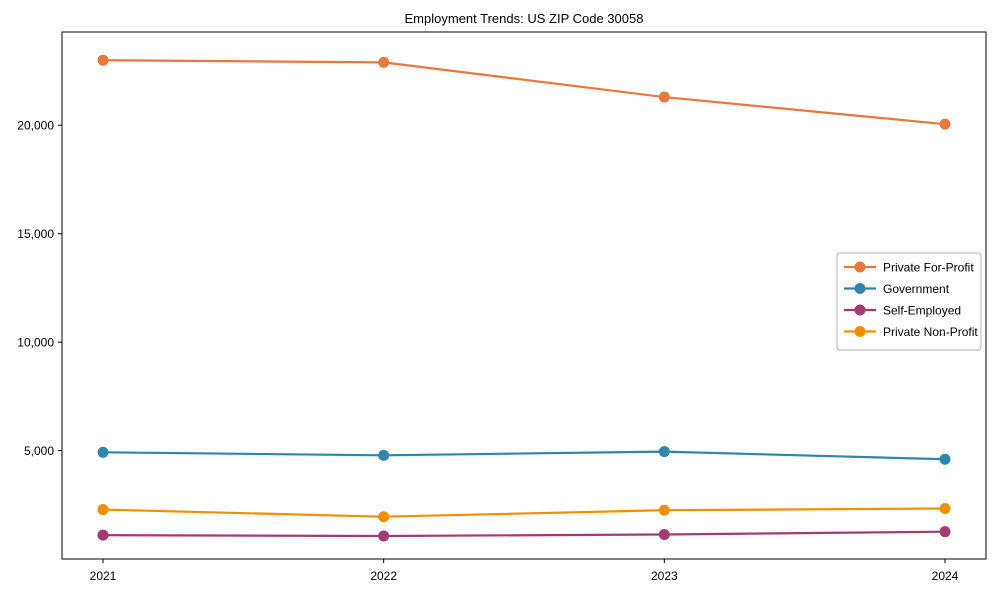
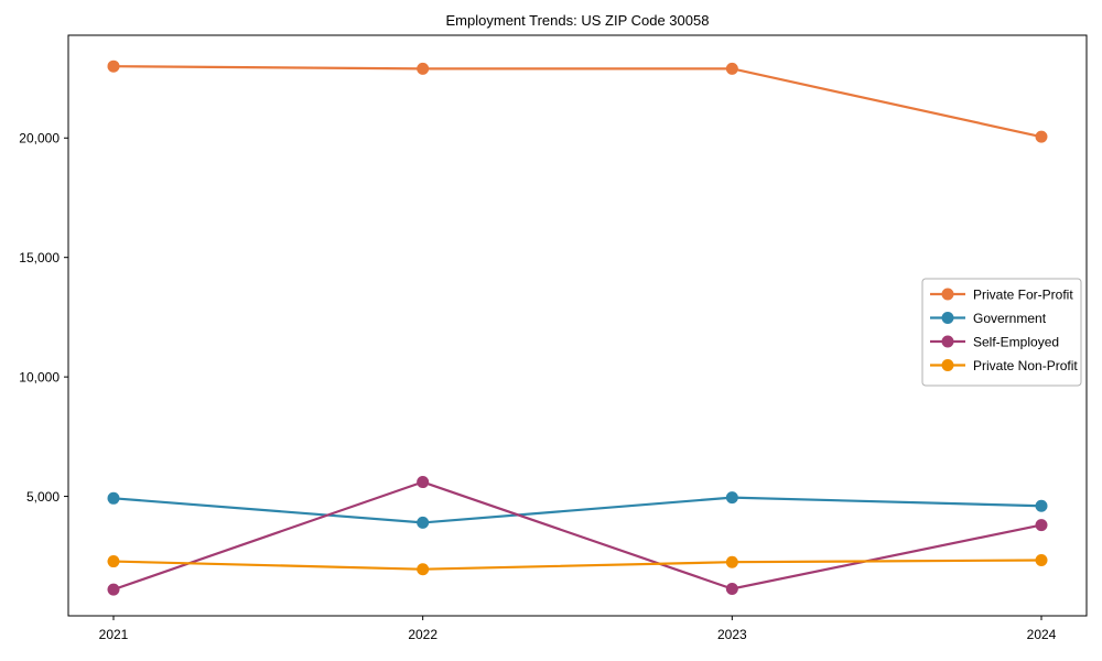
Government/2022: 4800 -> 3900
Self-Employed/2022: 1100 -> 5600
Private For-Profit/2023: 21300 -> 22900
Self-Employed/2024: 1300 -> 3800
